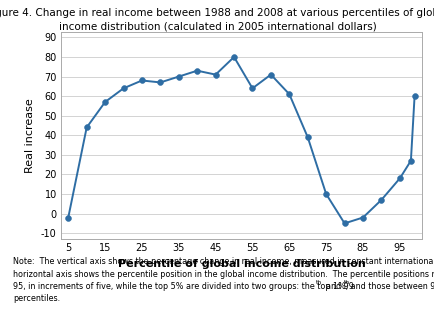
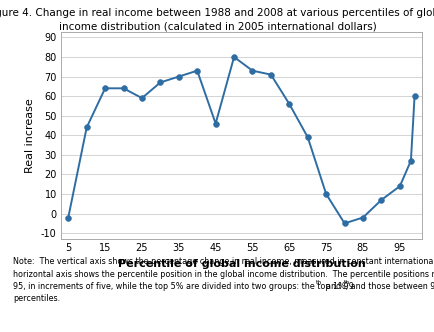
15: 57 -> 64
25: 68 -> 59
45: 71 -> 46
55: 64 -> 73
65: 61 -> 56
95: 18 -> 14
